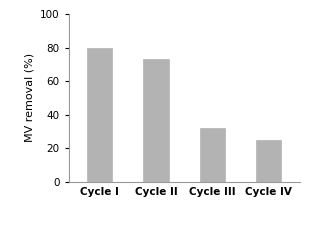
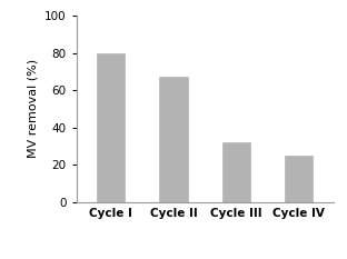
Cycle II: 73 -> 67
